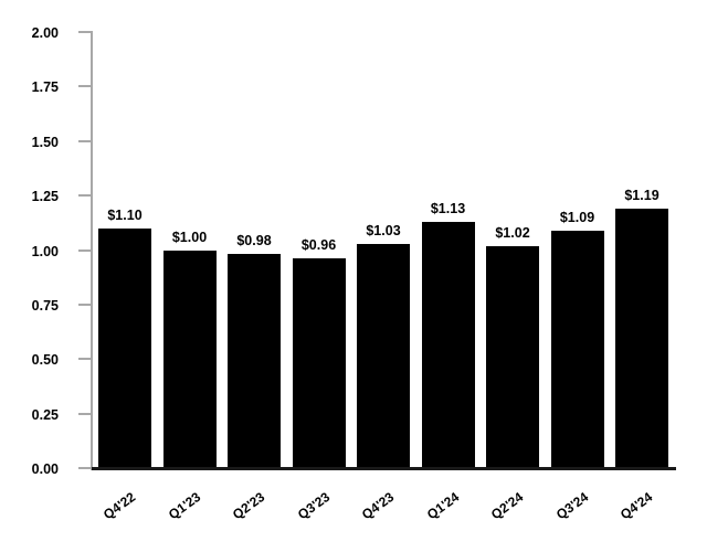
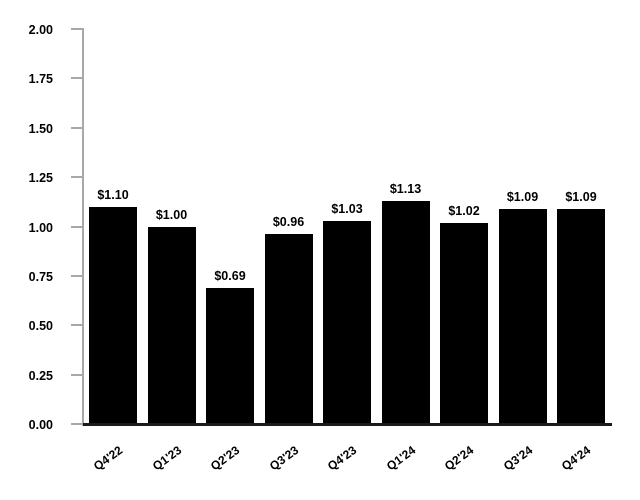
Q2'23: $0.98 -> $0.69
Q4'24: $1.19 -> $1.09
